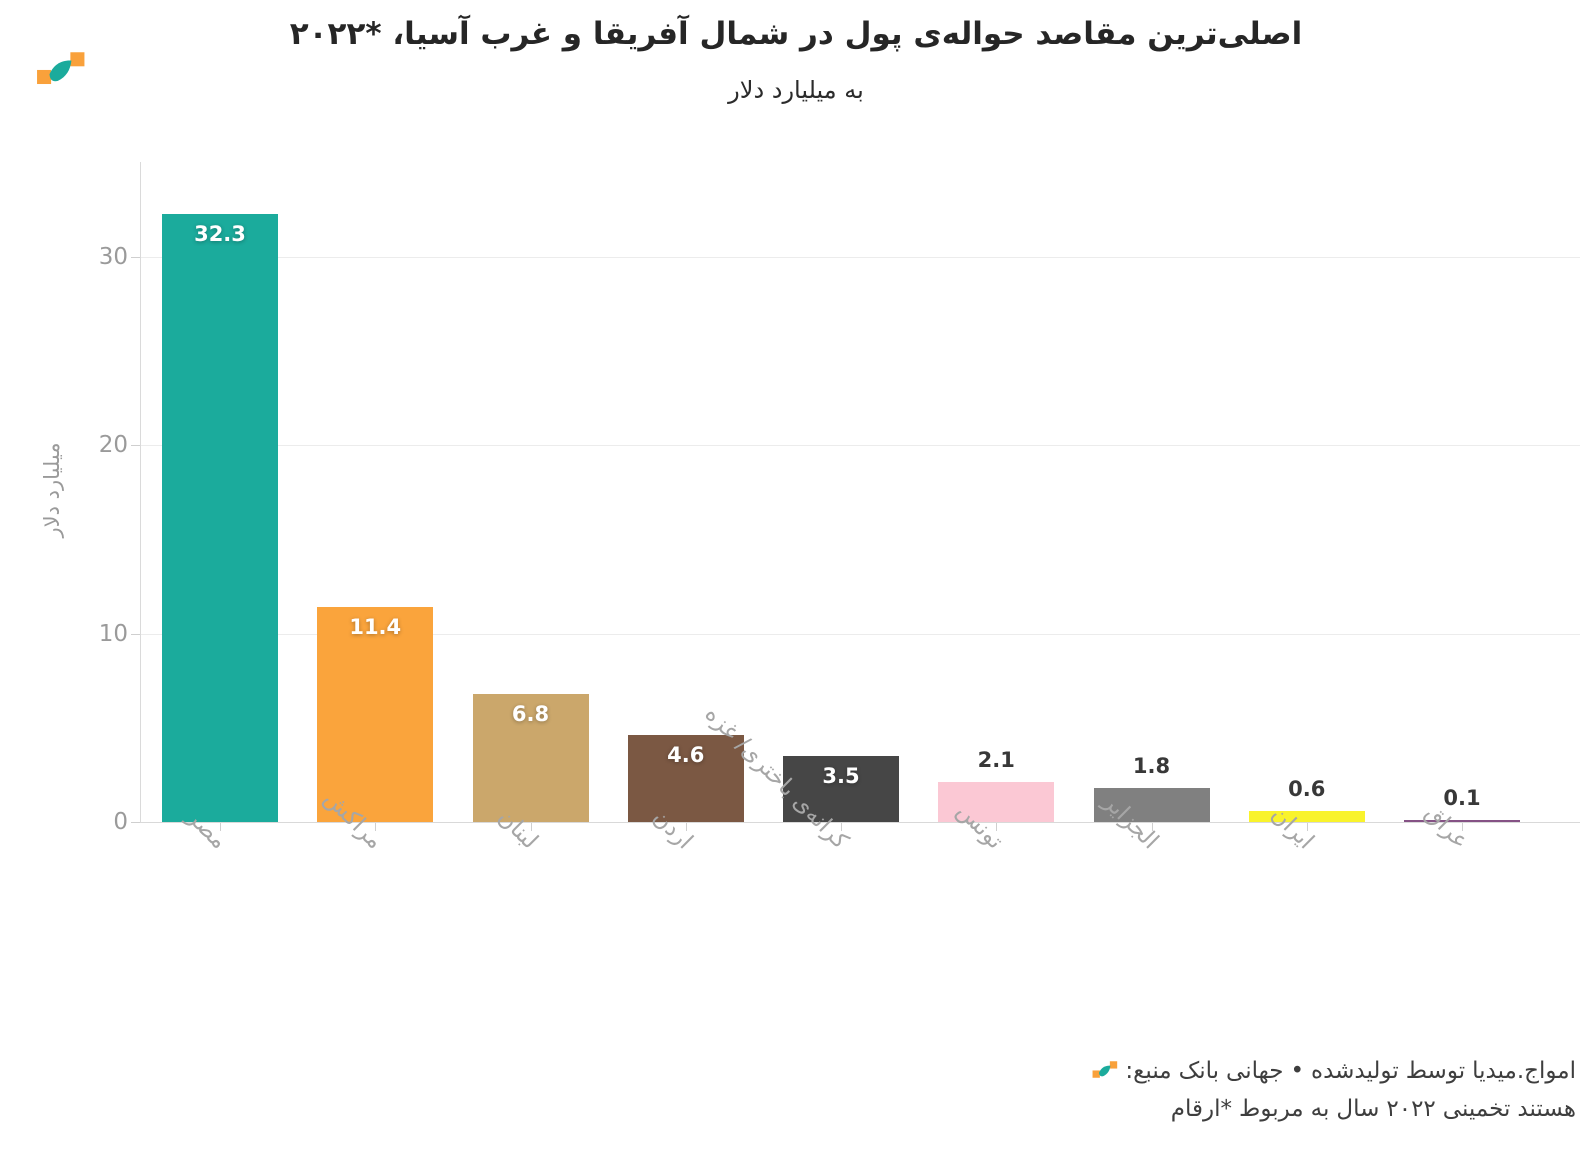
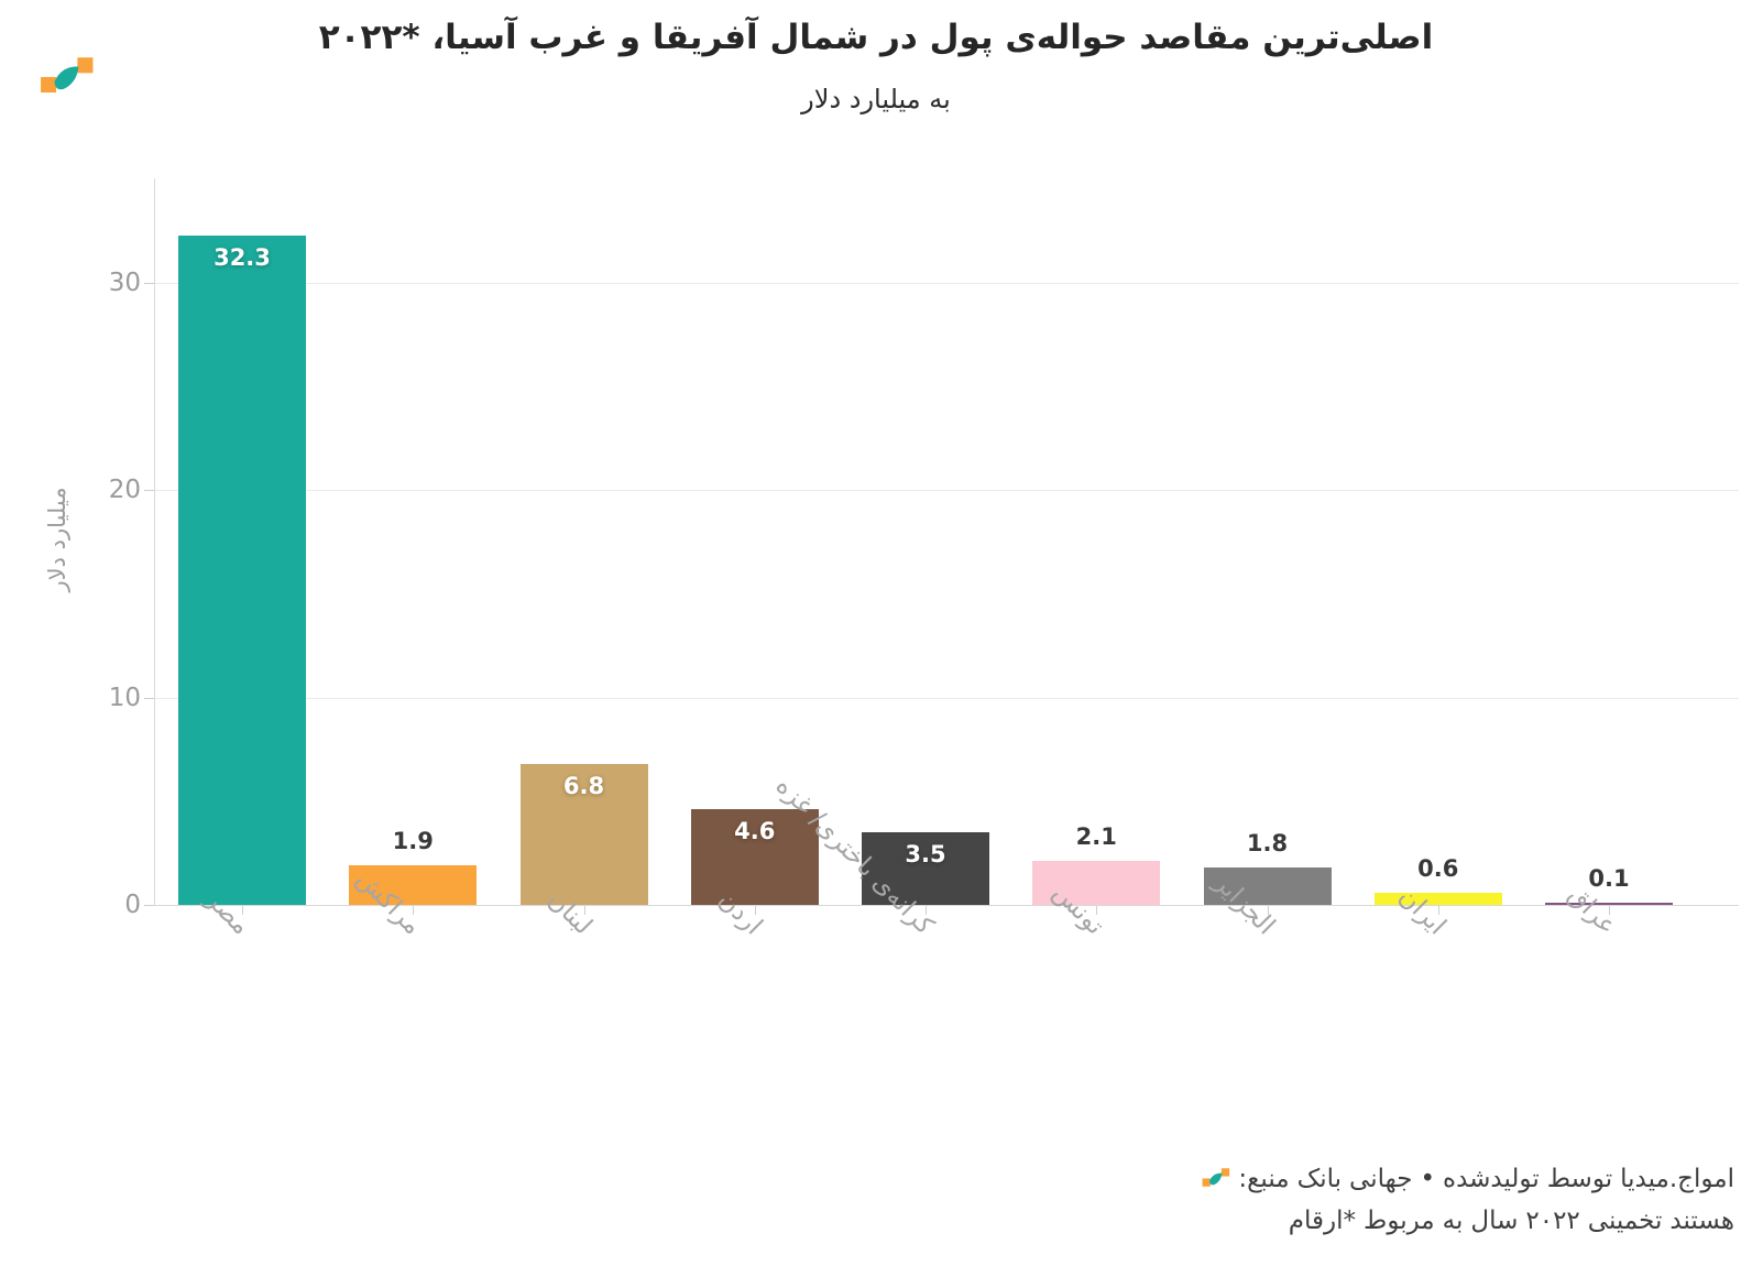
مراکش: 11.4 -> 1.9
